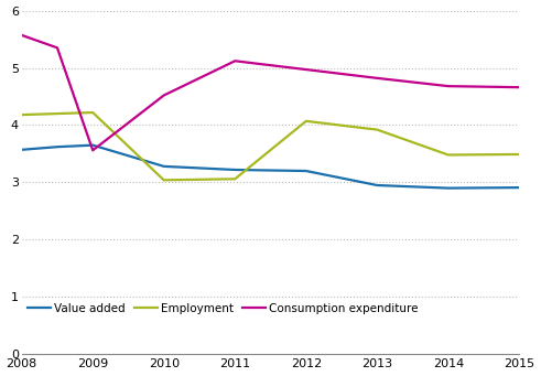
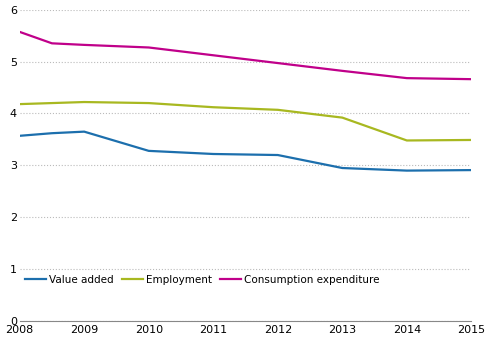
Consumption expenditure/2009: 3.56 -> 5.32
Employment/2010: 3.04 -> 4.20
Consumption expenditure/2010: 4.52 -> 5.27
Employment/2011: 3.06 -> 4.12
